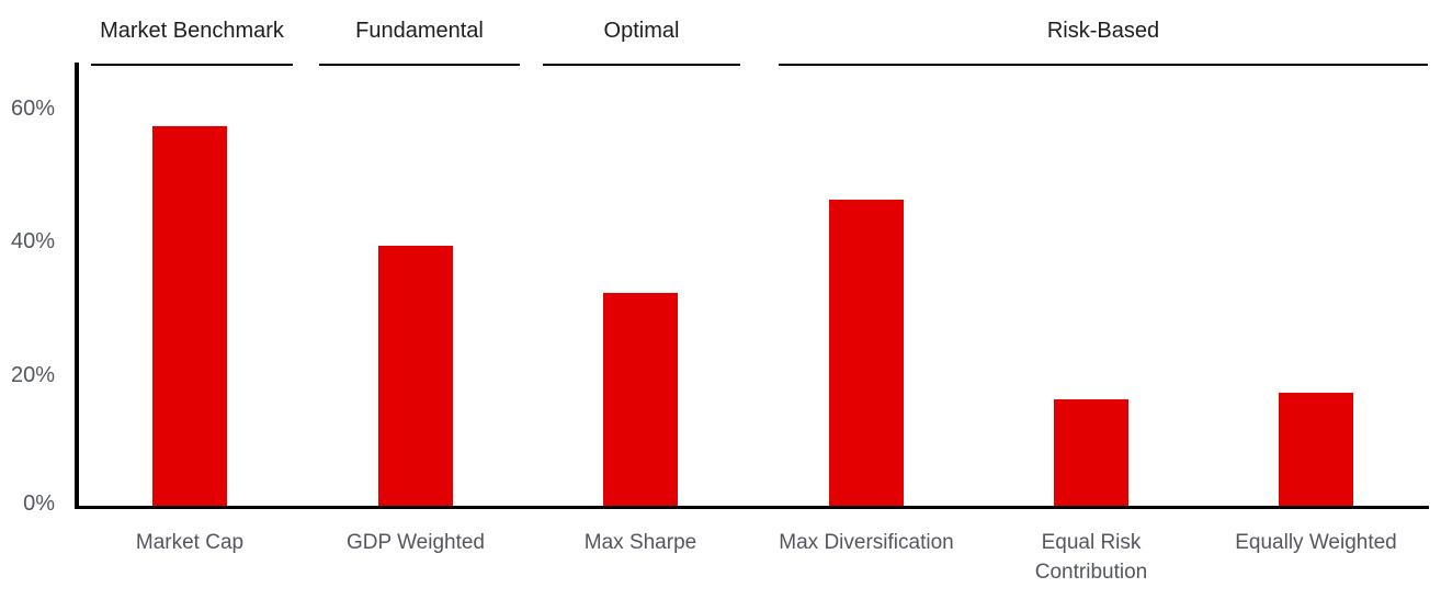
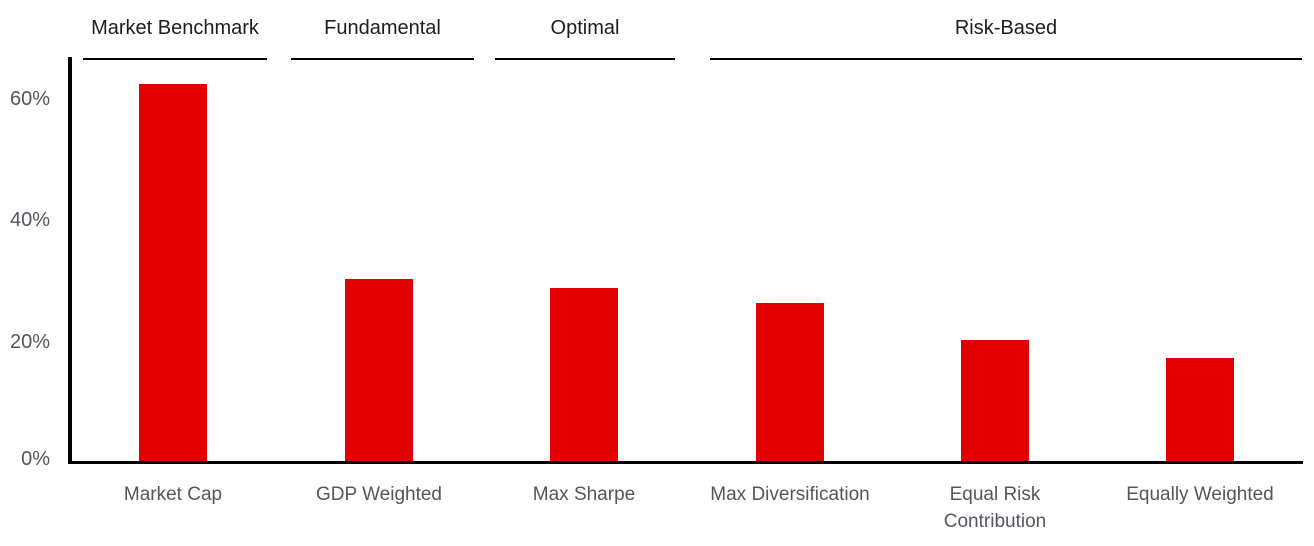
Market Cap: 57% -> 62%
GDP Weighted: 39% -> 30%
Max Sharpe: 32% -> 28%
Max Diversification: 46% -> 26%
Equal Risk Contribution: 16% -> 20%
